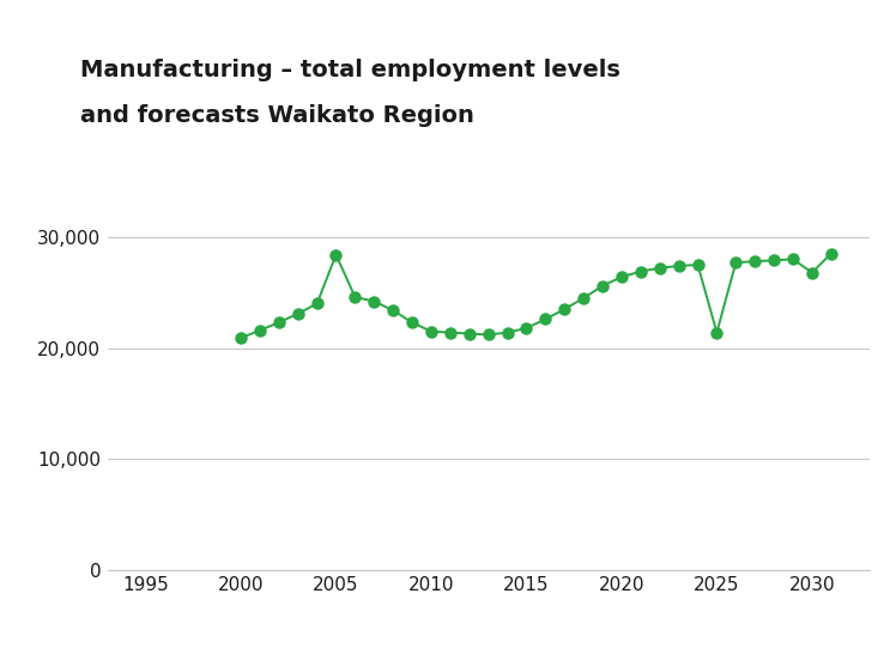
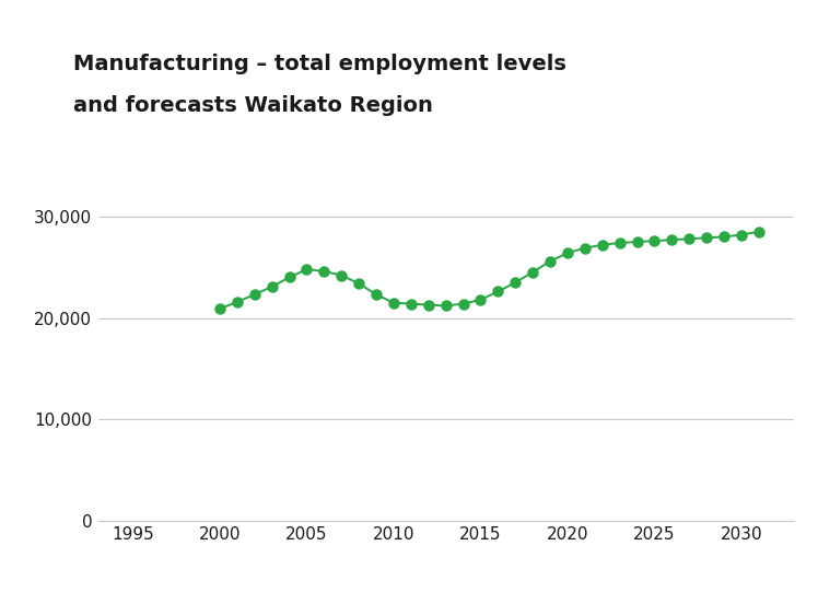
2005: 28,400 -> 24,800
2025: 21,400 -> 27,600
2030: 26,800 -> 28,200
